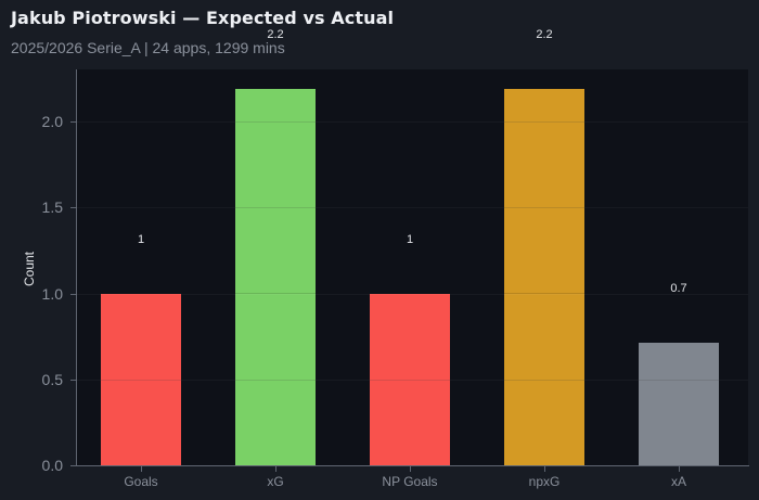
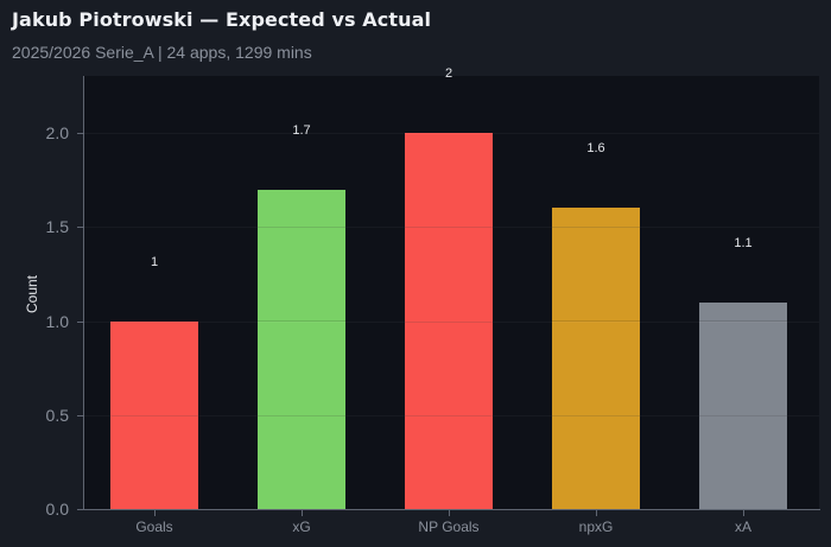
xG: 2.2 -> 1.7
NP Goals: 1 -> 2
npxG: 2.2 -> 1.6
xA: 0.7 -> 1.1
